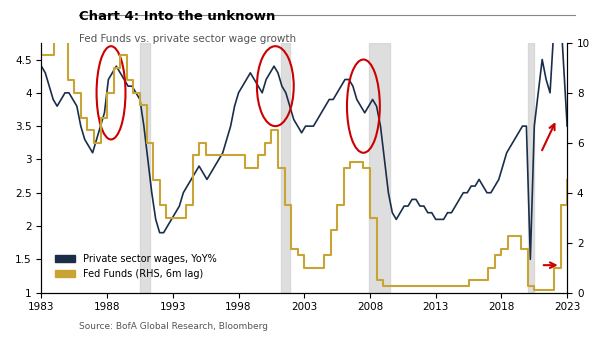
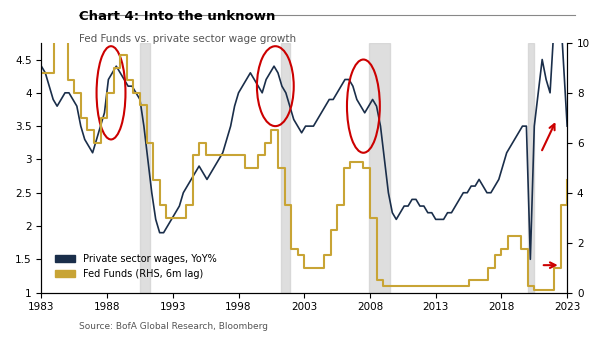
Fed Funds (RHS, 6m lag)/1983: 9.50 -> 8.80
